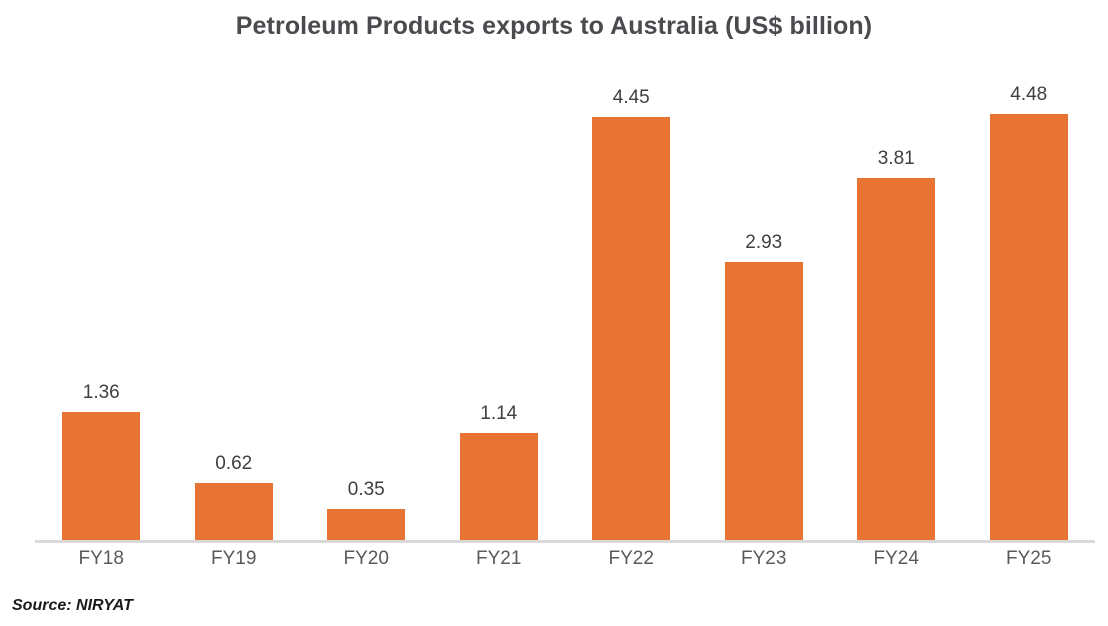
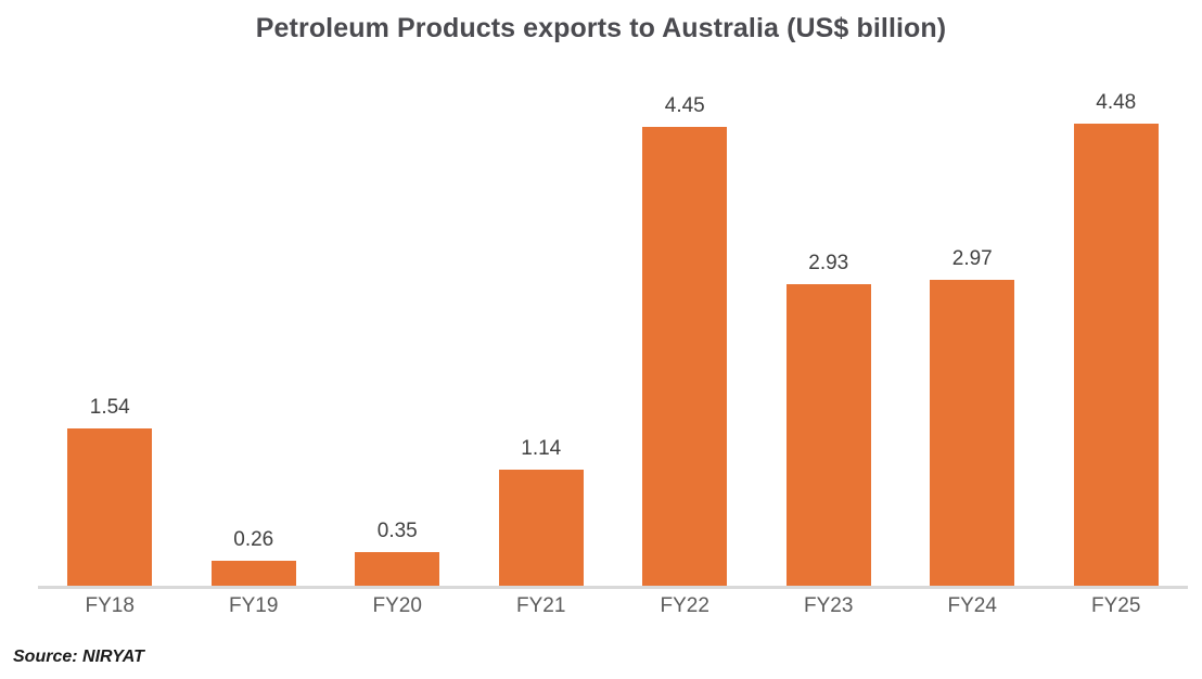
FY18: 1.36 -> 1.54
FY19: 0.62 -> 0.26
FY24: 3.81 -> 2.97
